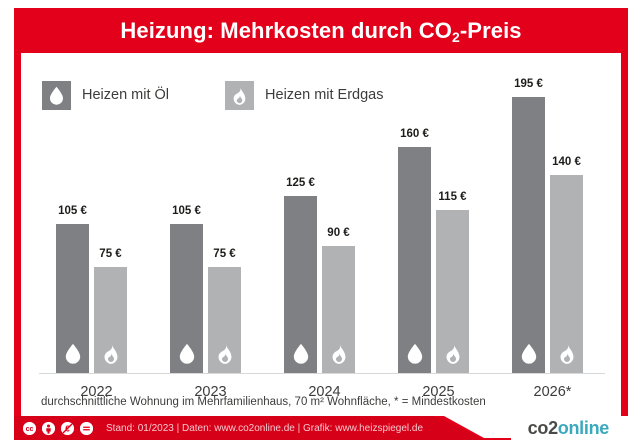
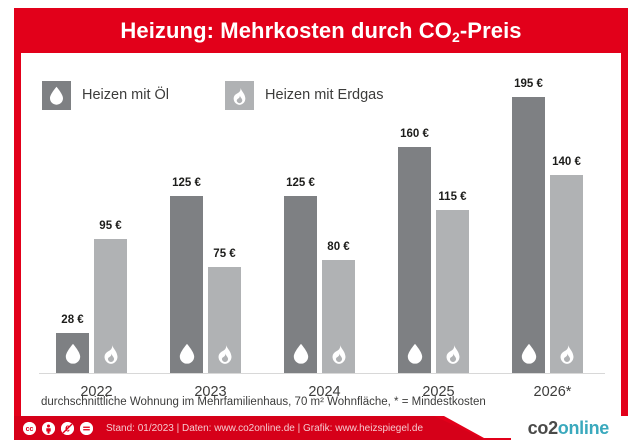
Heizen mit Öl/2022: 105 -> 28
Heizen mit Erdgas/2022: 75 -> 95
Heizen mit Öl/2023: 105 -> 125
Heizen mit Erdgas/2024: 90 -> 80
